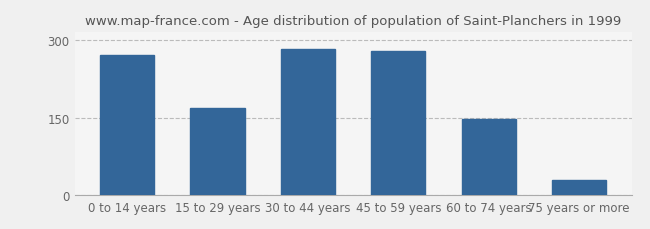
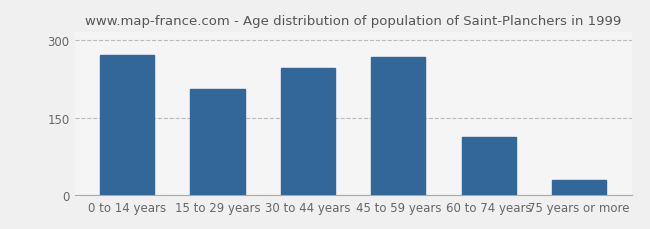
15 to 29 years: 168 -> 206
30 to 44 years: 283 -> 246
45 to 59 years: 279 -> 268
60 to 74 years: 148 -> 112
